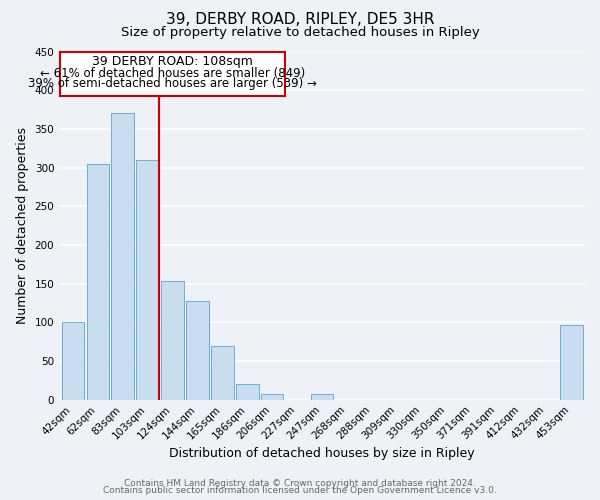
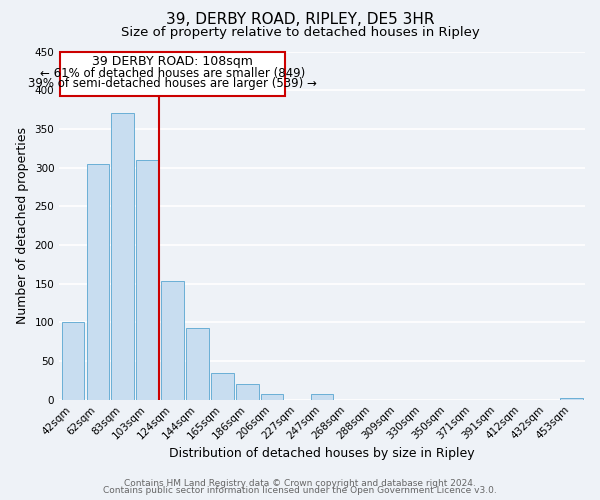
144sqm: 128 -> 93
165sqm: 70 -> 35
453sqm: 96 -> 2
